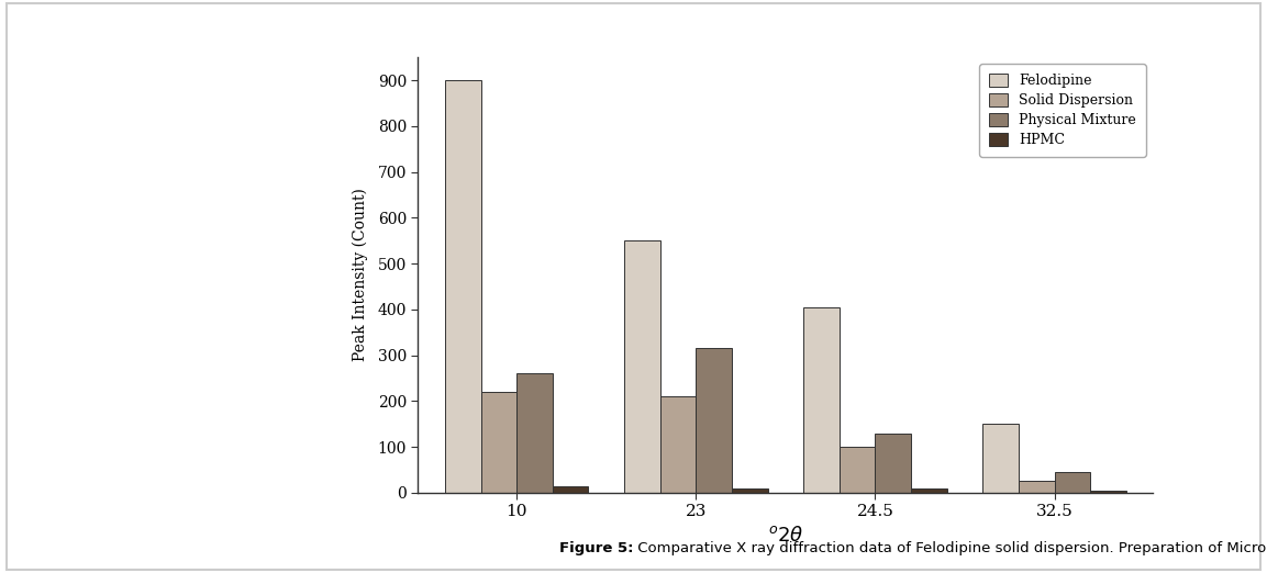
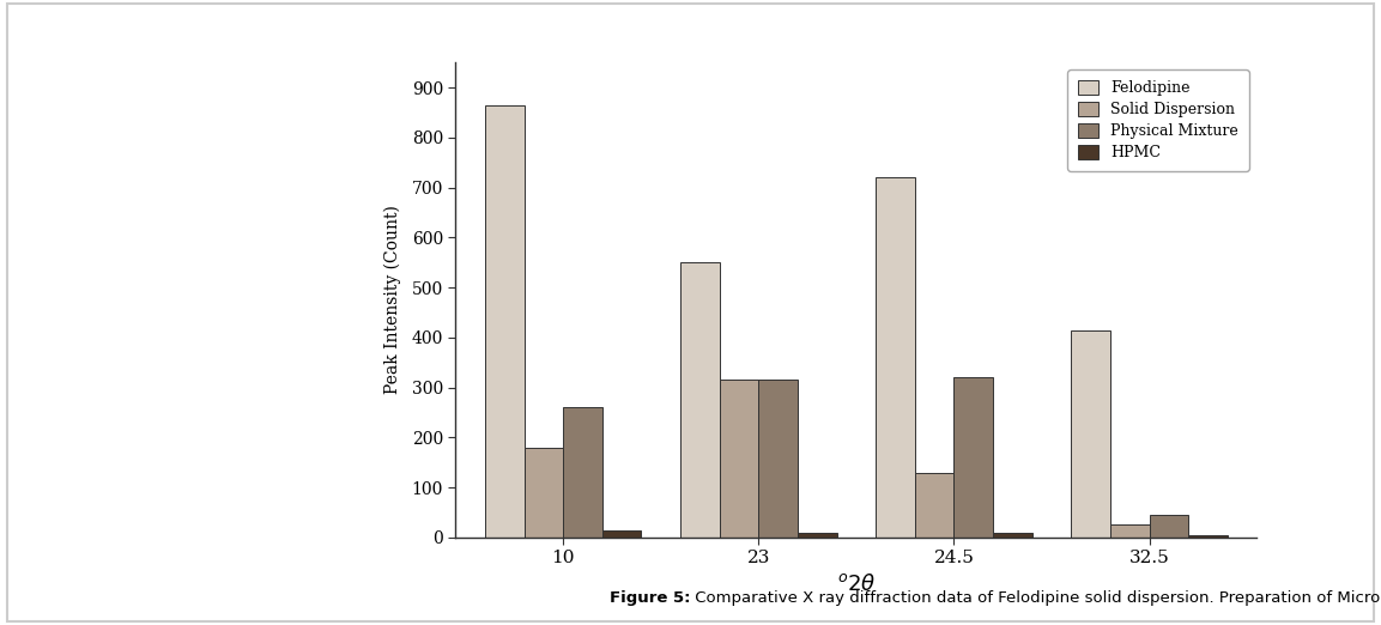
Felodipine/10: 900 -> 865
Solid Dispersion/10: 220 -> 180
Solid Dispersion/23: 210 -> 315
Felodipine/24.5: 405 -> 720
Solid Dispersion/24.5: 100 -> 130
Physical Mixture/24.5: 130 -> 320
Felodipine/32.5: 150 -> 415
